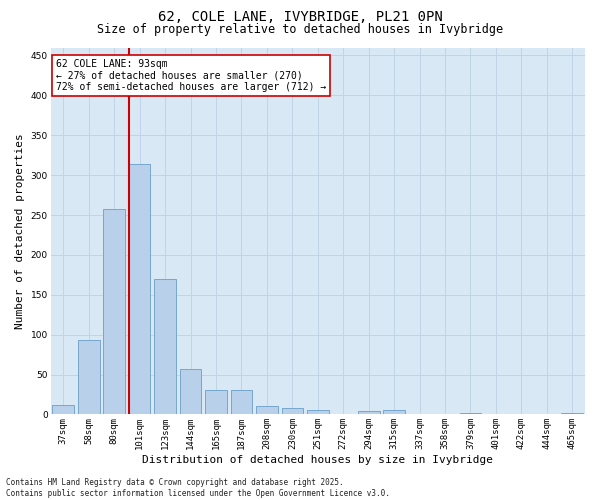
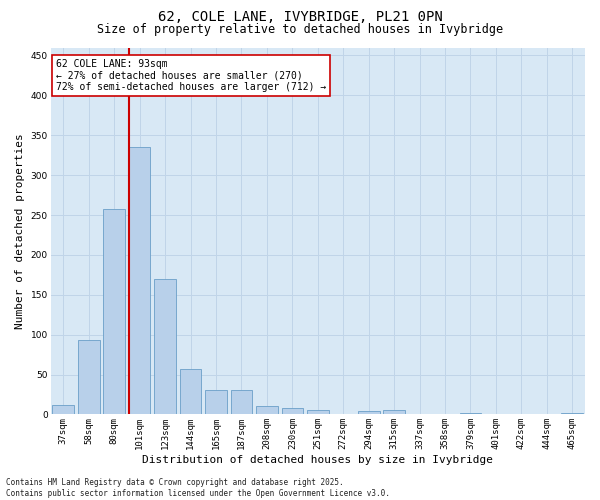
101sqm: 314 -> 335
